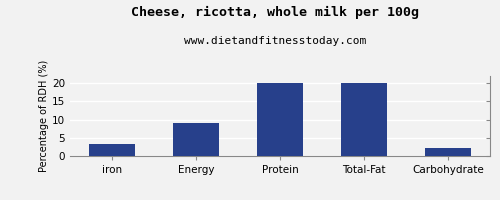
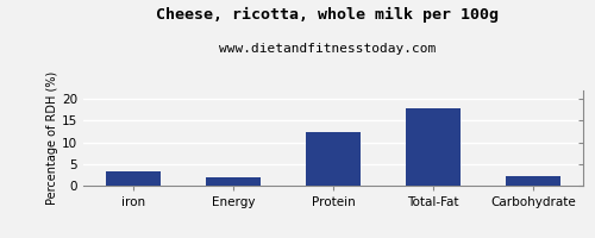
Energy: 9.2 -> 2.0
Protein: 20.1 -> 12.5
Total-Fat: 20.2 -> 18.0
